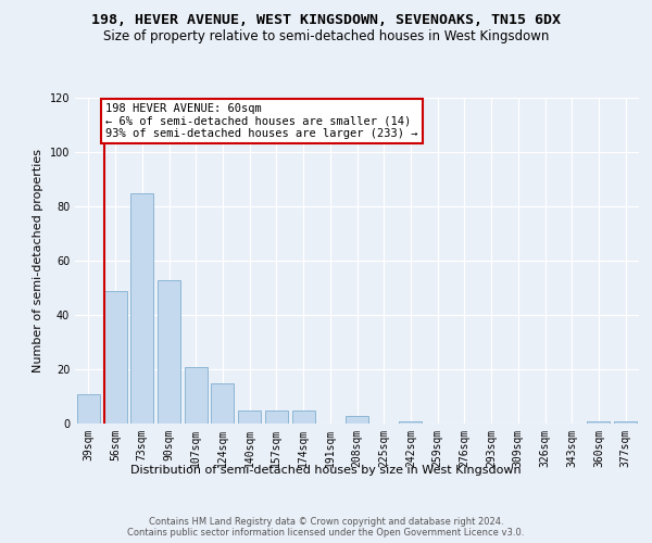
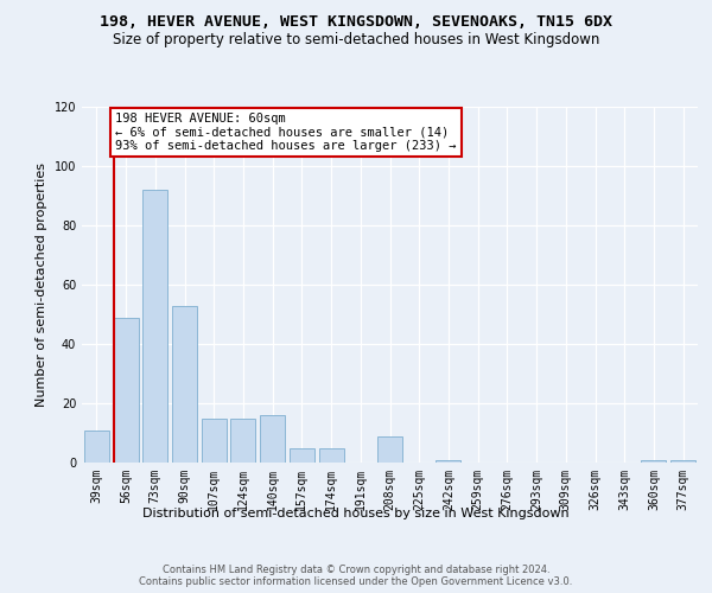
73sqm: 85 -> 92
107sqm: 21 -> 15
140sqm: 5 -> 16
208sqm: 3 -> 9
